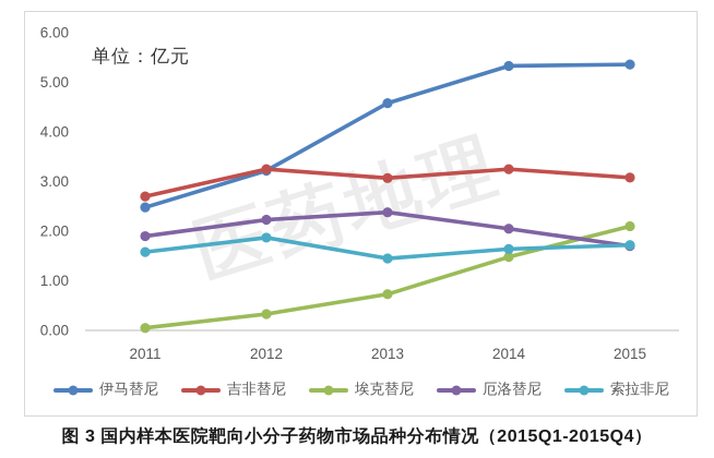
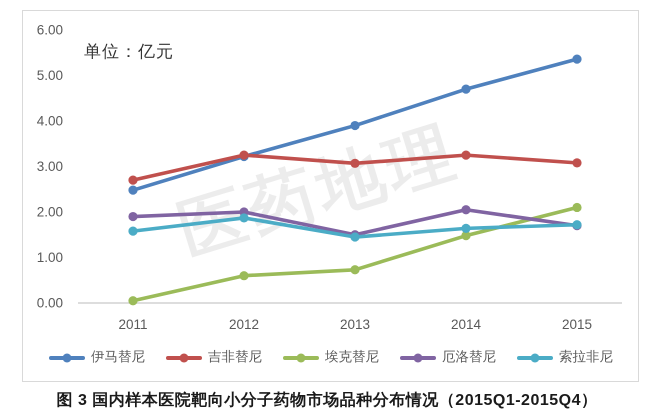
埃克替尼/2012: 0.3 -> 0.6
厄洛替尼/2012: 2.2 -> 2.0
伊马替尼/2013: 4.6 -> 3.9
厄洛替尼/2013: 2.4 -> 1.5
伊马替尼/2014: 5.3 -> 4.7
